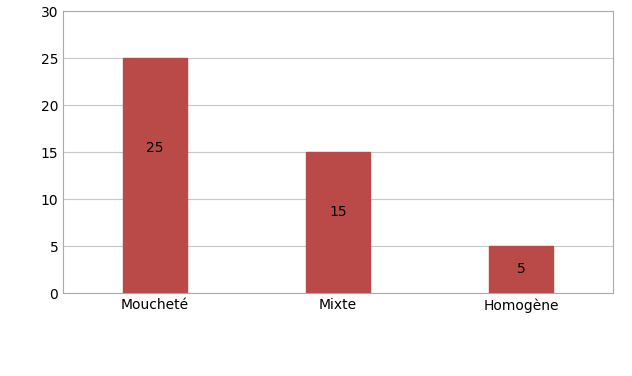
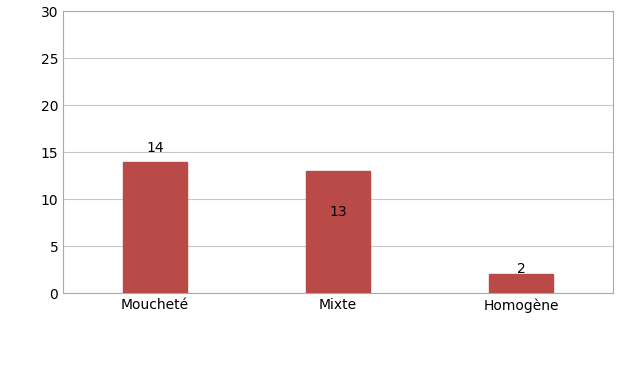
Moucheté: 25 -> 14
Mixte: 15 -> 13
Homogène: 5 -> 2
